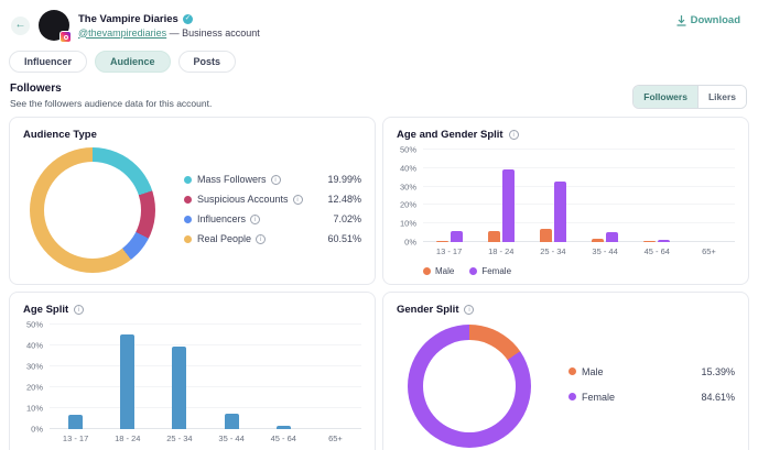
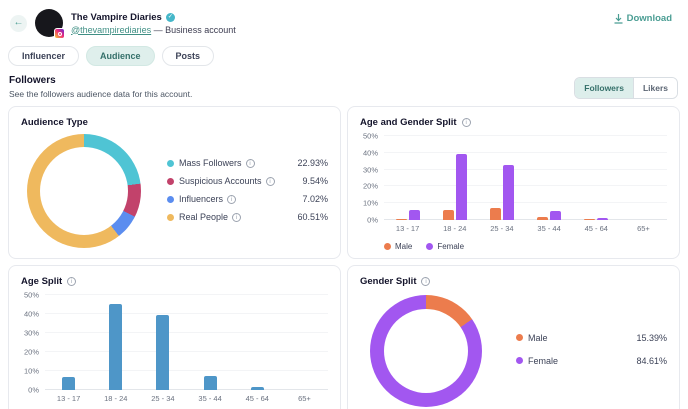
Audience Type/Mass Followers: 19.99% -> 22.93%
Audience Type/Suspicious Accounts: 12.48% -> 9.54%
